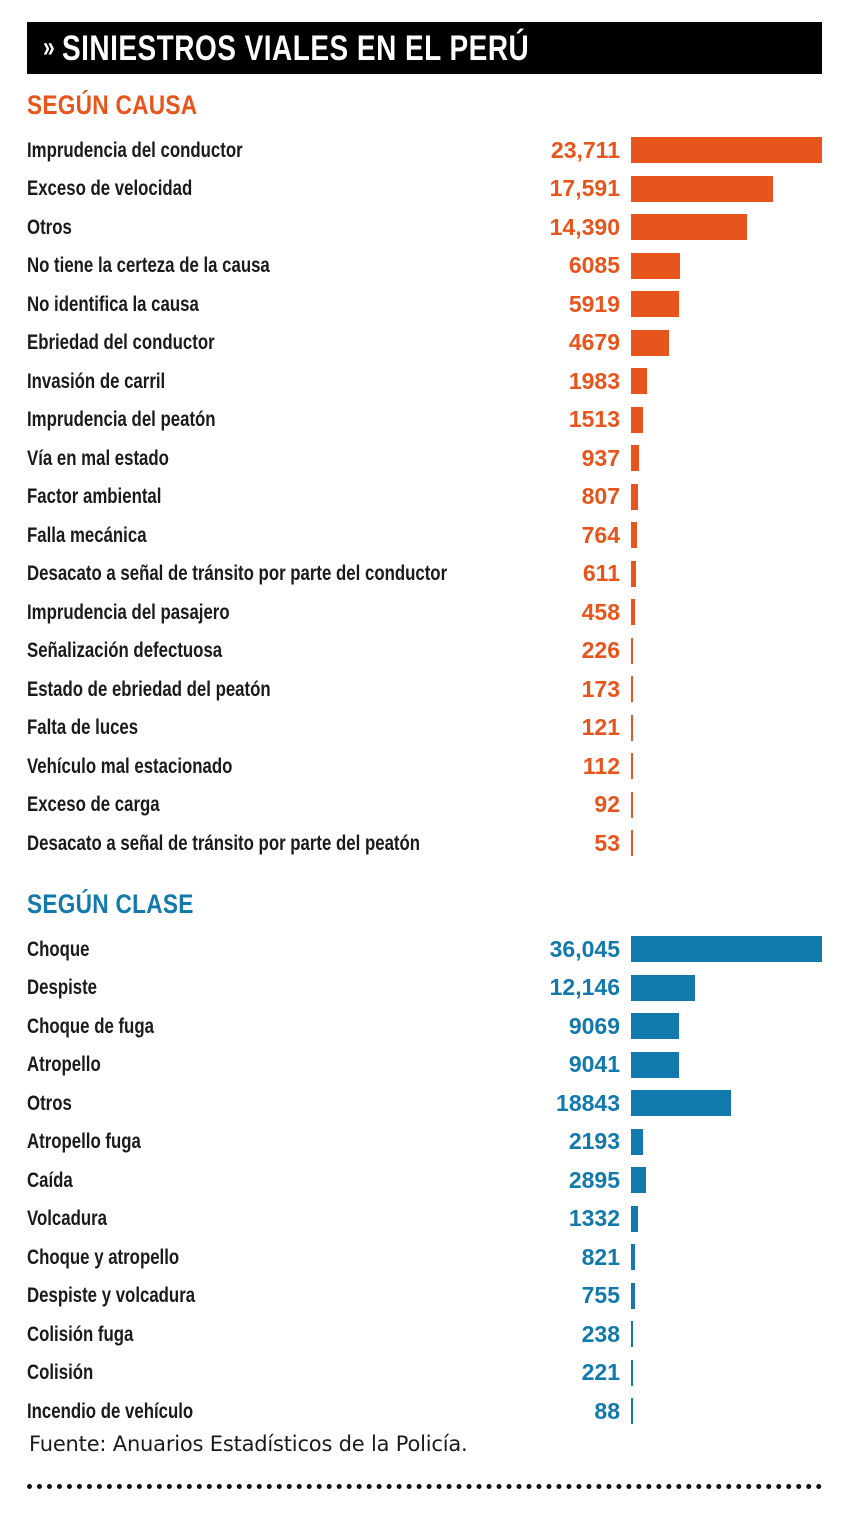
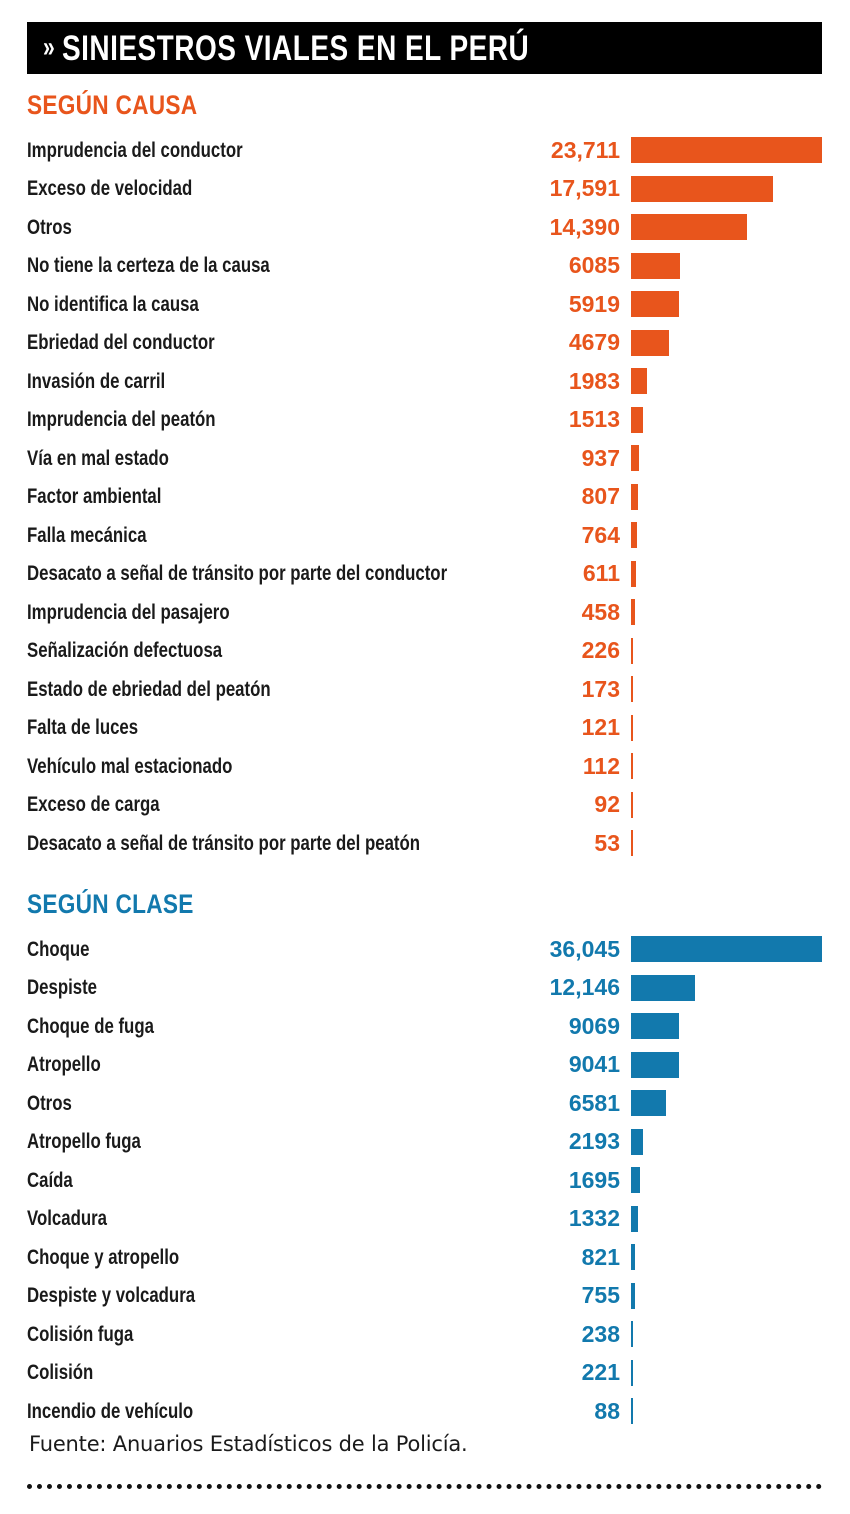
SEGÚN CLASE/Otros: 18843 -> 6581
SEGÚN CLASE/Caída: 2895 -> 1695
